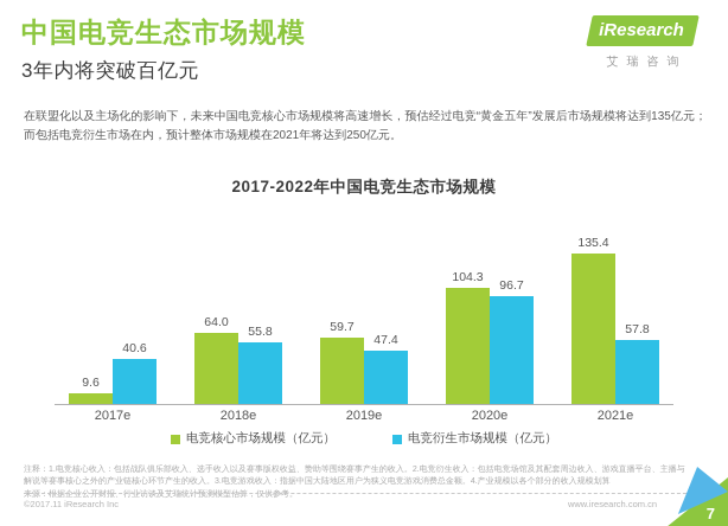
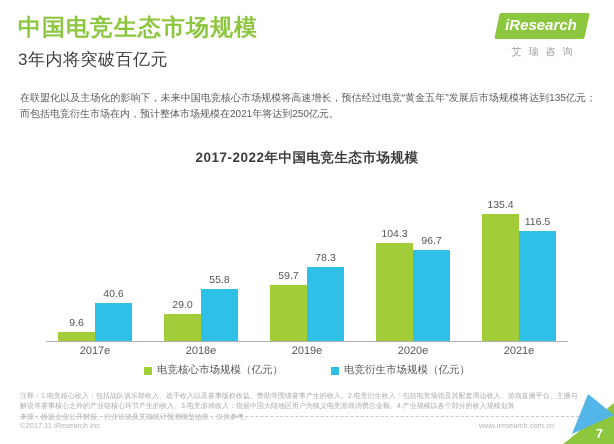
电竞核心市场规模（亿元）/2018e: 64.0 -> 29.0
电竞衍生市场规模（亿元）/2019e: 47.4 -> 78.3
电竞衍生市场规模（亿元）/2021e: 57.8 -> 116.5
